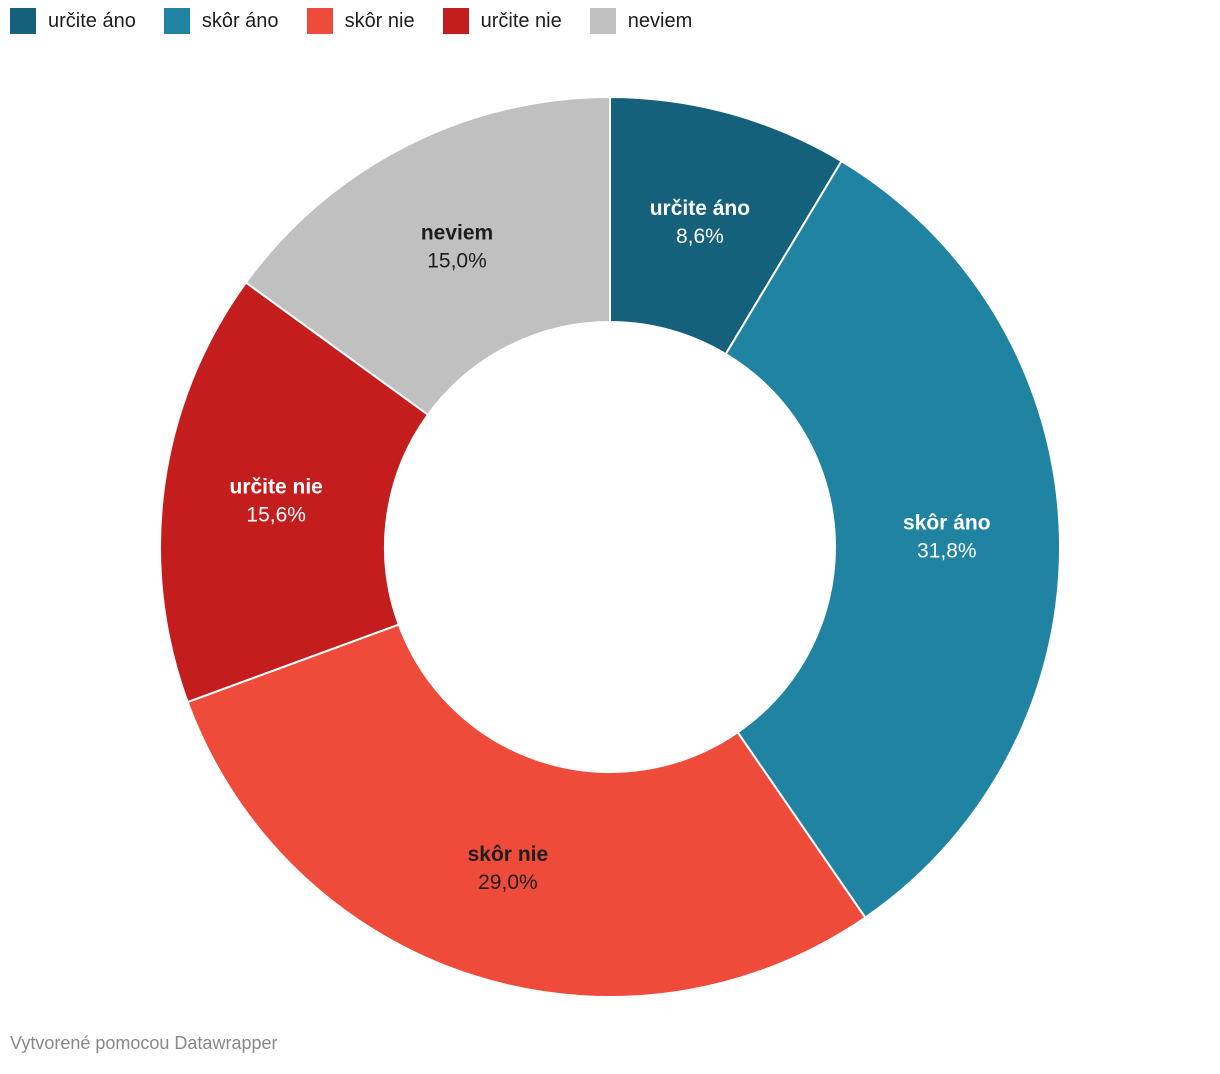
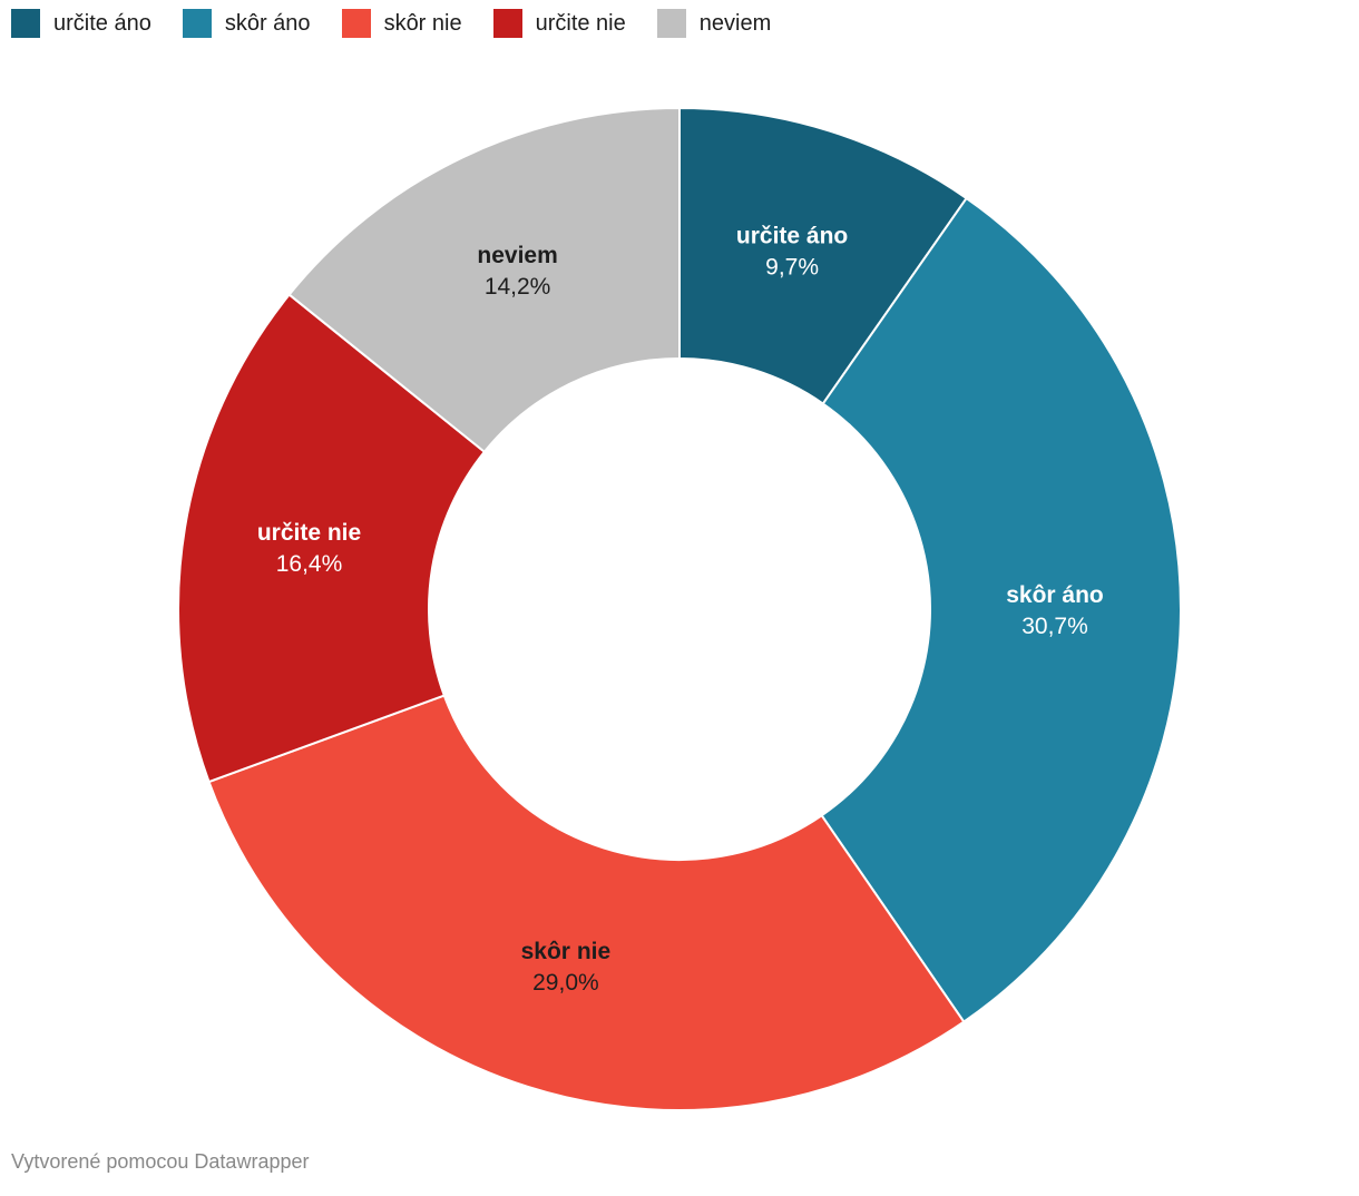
určite áno: 8,6% -> 9,7%
skôr áno: 31,8% -> 30,7%
určite nie: 15,6% -> 16,4%
neviem: 15,0% -> 14,2%
